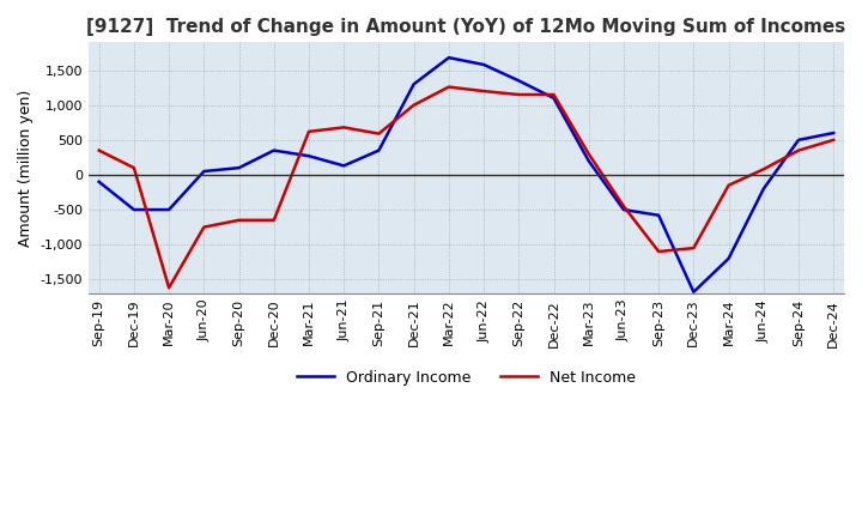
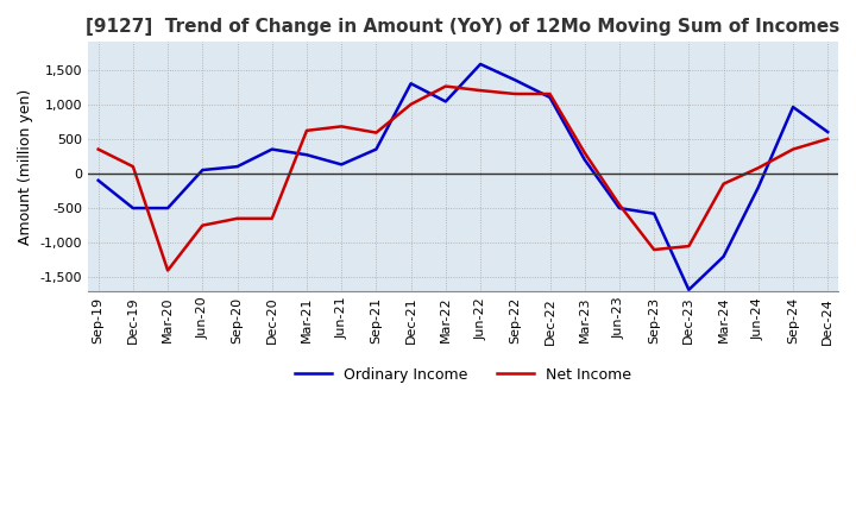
Net Income/Mar-20: -1,620 -> -1,400
Ordinary Income/Mar-22: 1,680 -> 1,040
Ordinary Income/Sep-24: 500 -> 960
